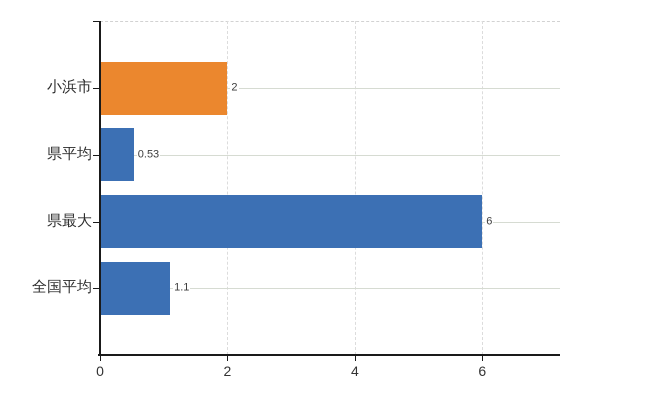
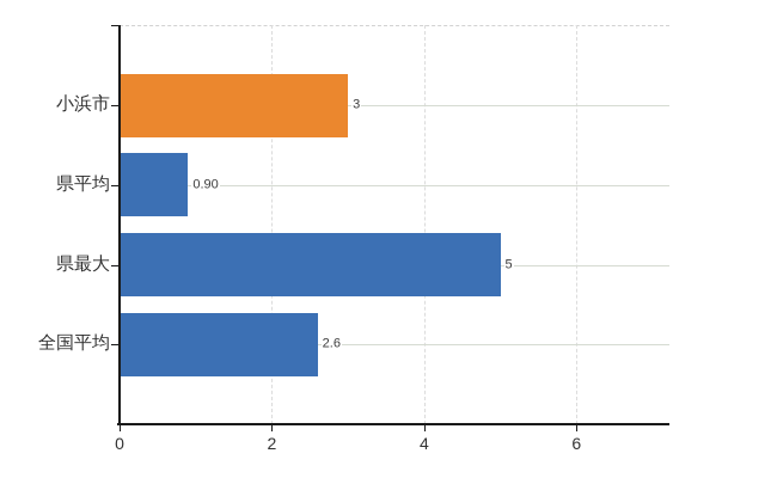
小浜市: 2 -> 3
県平均: 0.53 -> 0.90
県最大: 6 -> 5
全国平均: 1.1 -> 2.6
